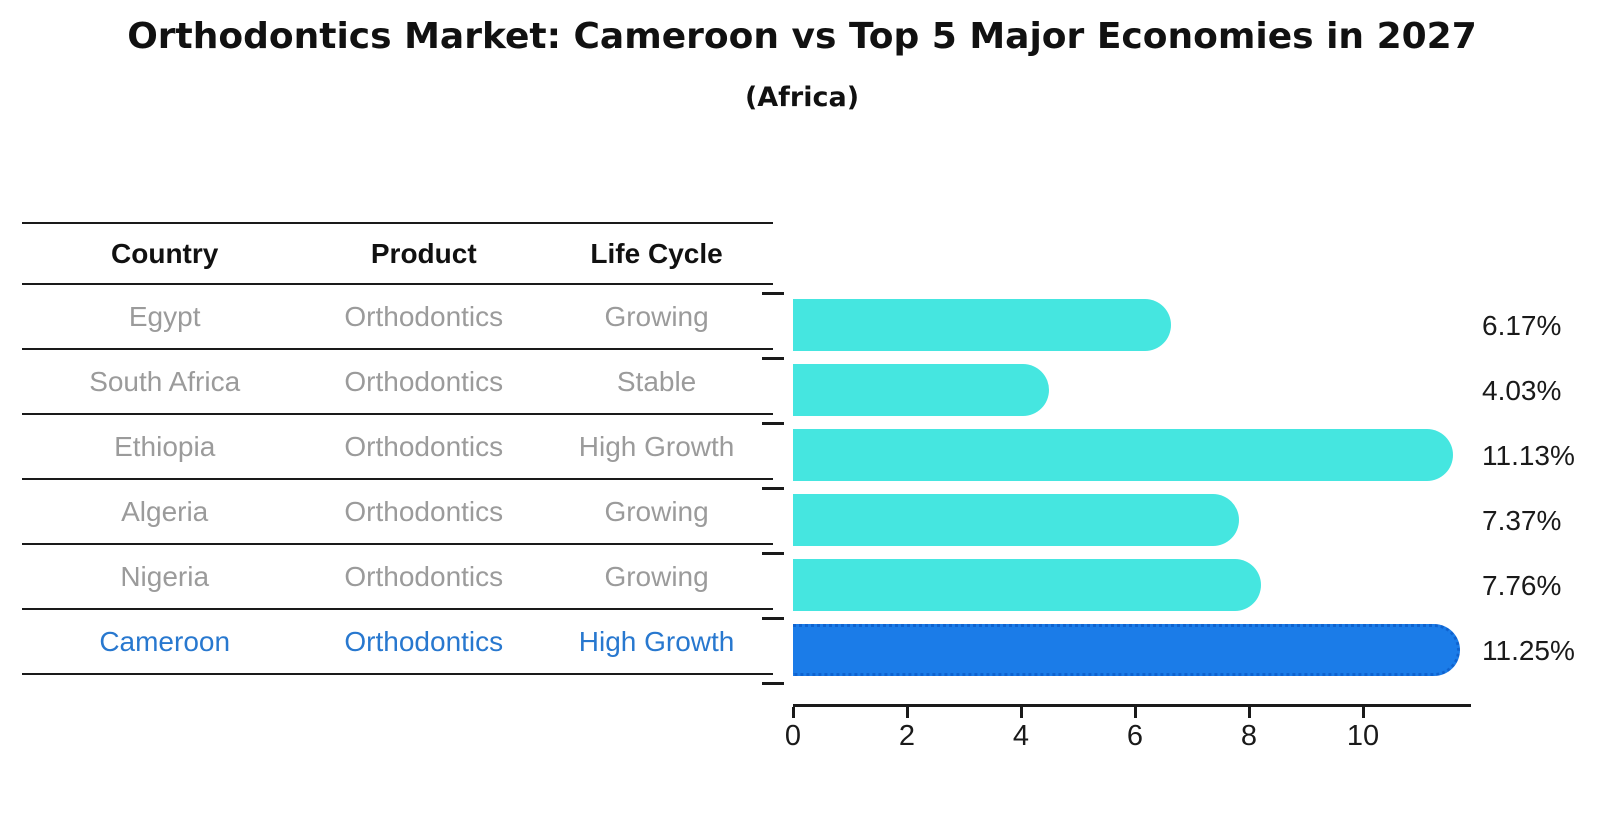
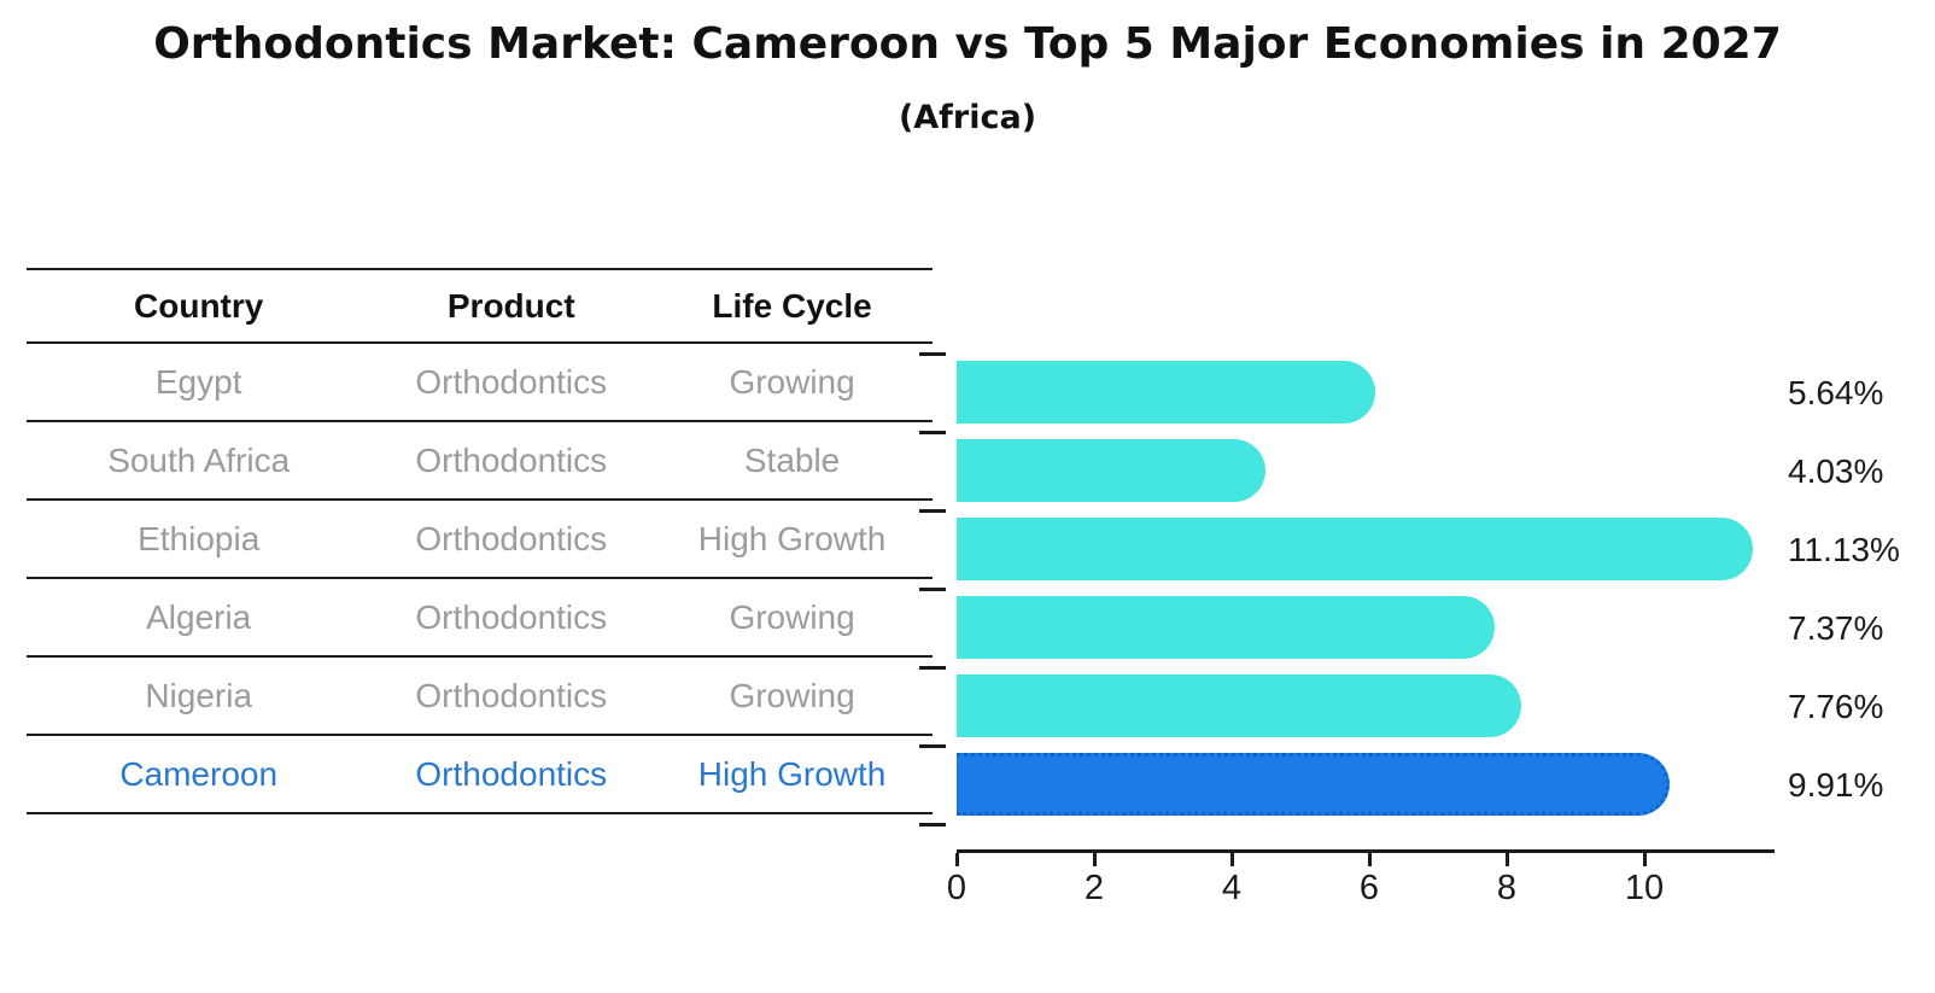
Egypt: 6.17% -> 5.64%
Cameroon: 11.25% -> 9.91%
